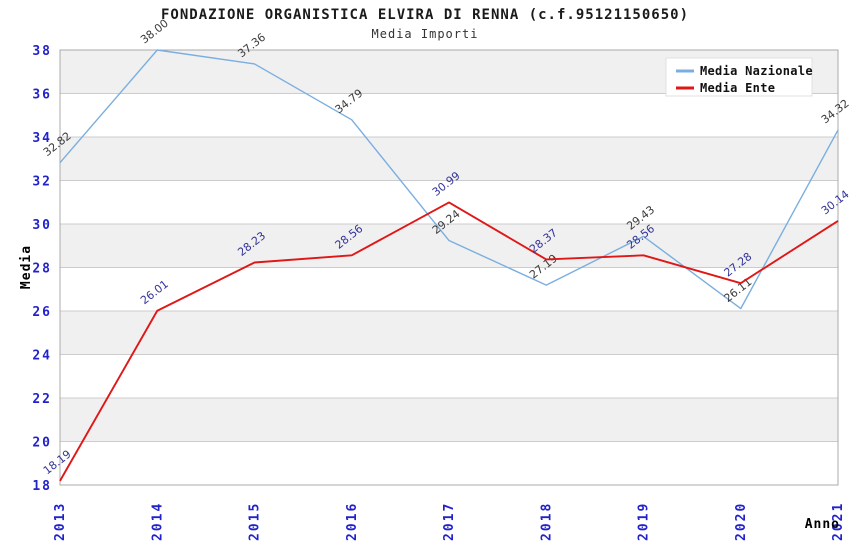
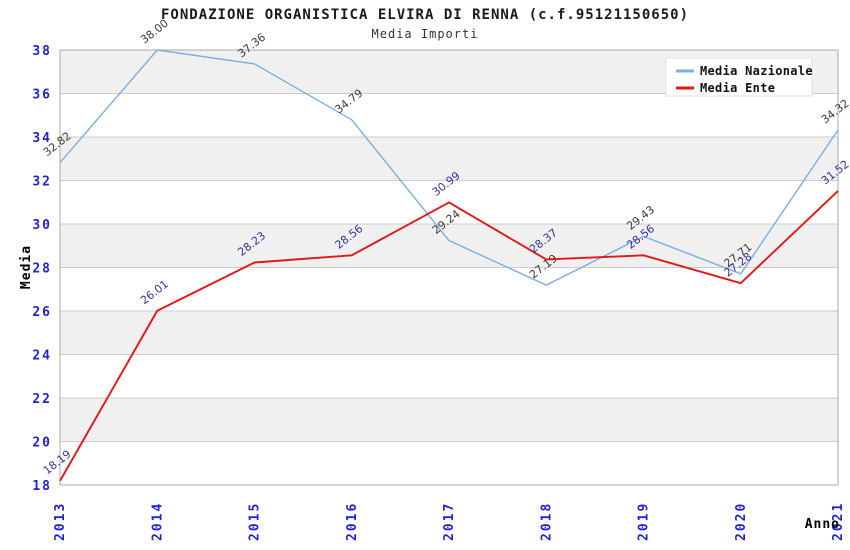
Media Nazionale/2020: 26.11 -> 27.71
Media Ente/2021: 30.14 -> 31.52
